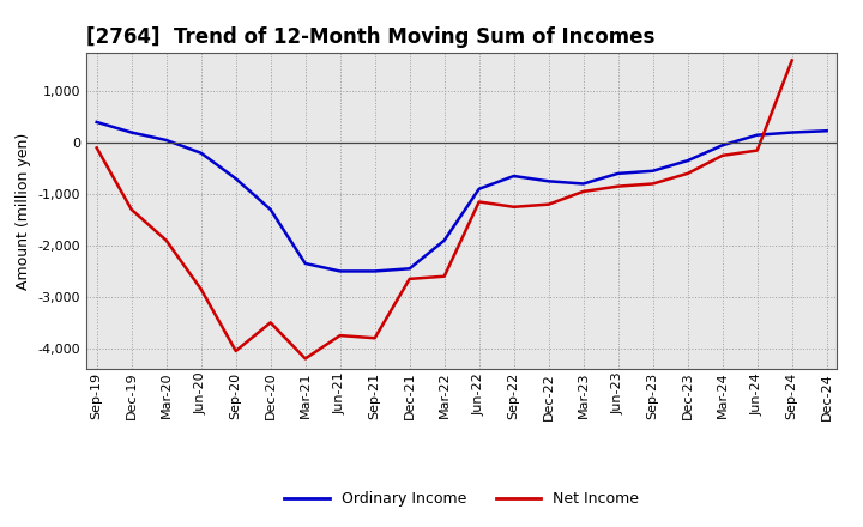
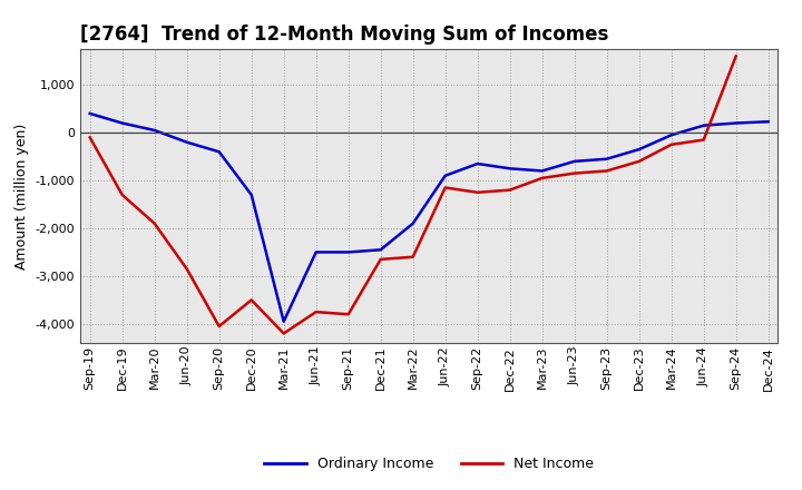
Ordinary Income/Sep-20: -700 -> -400
Ordinary Income/Mar-21: -2,350 -> -3,950
